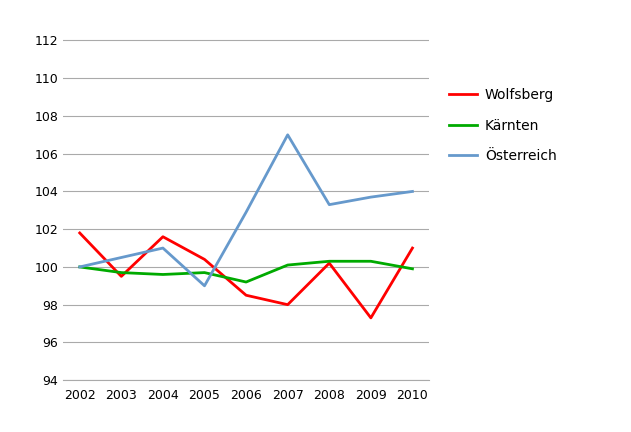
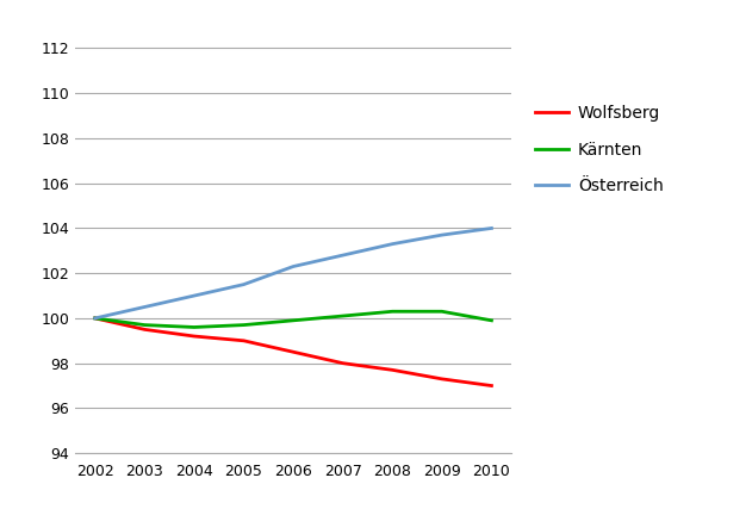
Wolfsberg/2002: 101.8 -> 100.0
Wolfsberg/2004: 101.6 -> 99.2
Wolfsberg/2005: 100.4 -> 99.0
Österreich/2005: 99.0 -> 101.5
Kärnten/2006: 99.2 -> 99.9
Österreich/2006: 102.9 -> 102.3
Österreich/2007: 107.0 -> 102.8
Wolfsberg/2008: 100.2 -> 97.7
Wolfsberg/2010: 101.0 -> 97.0
